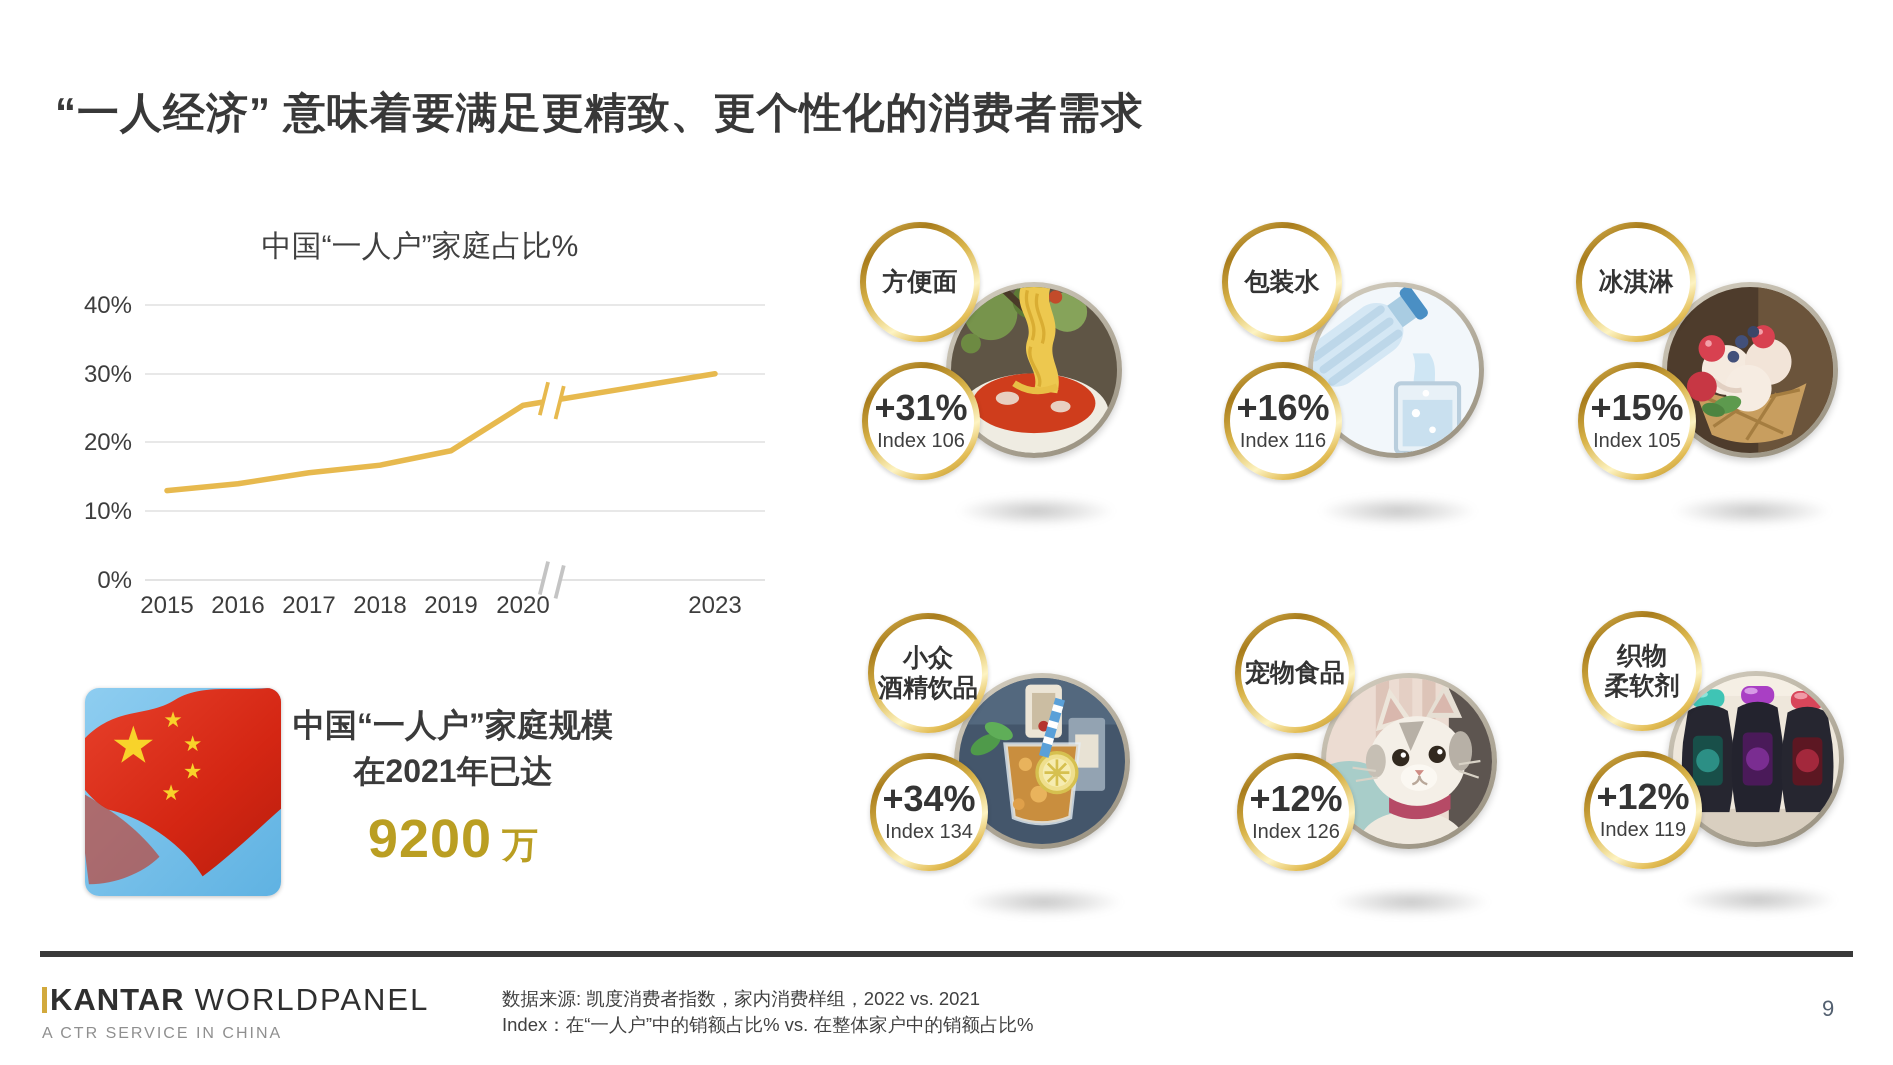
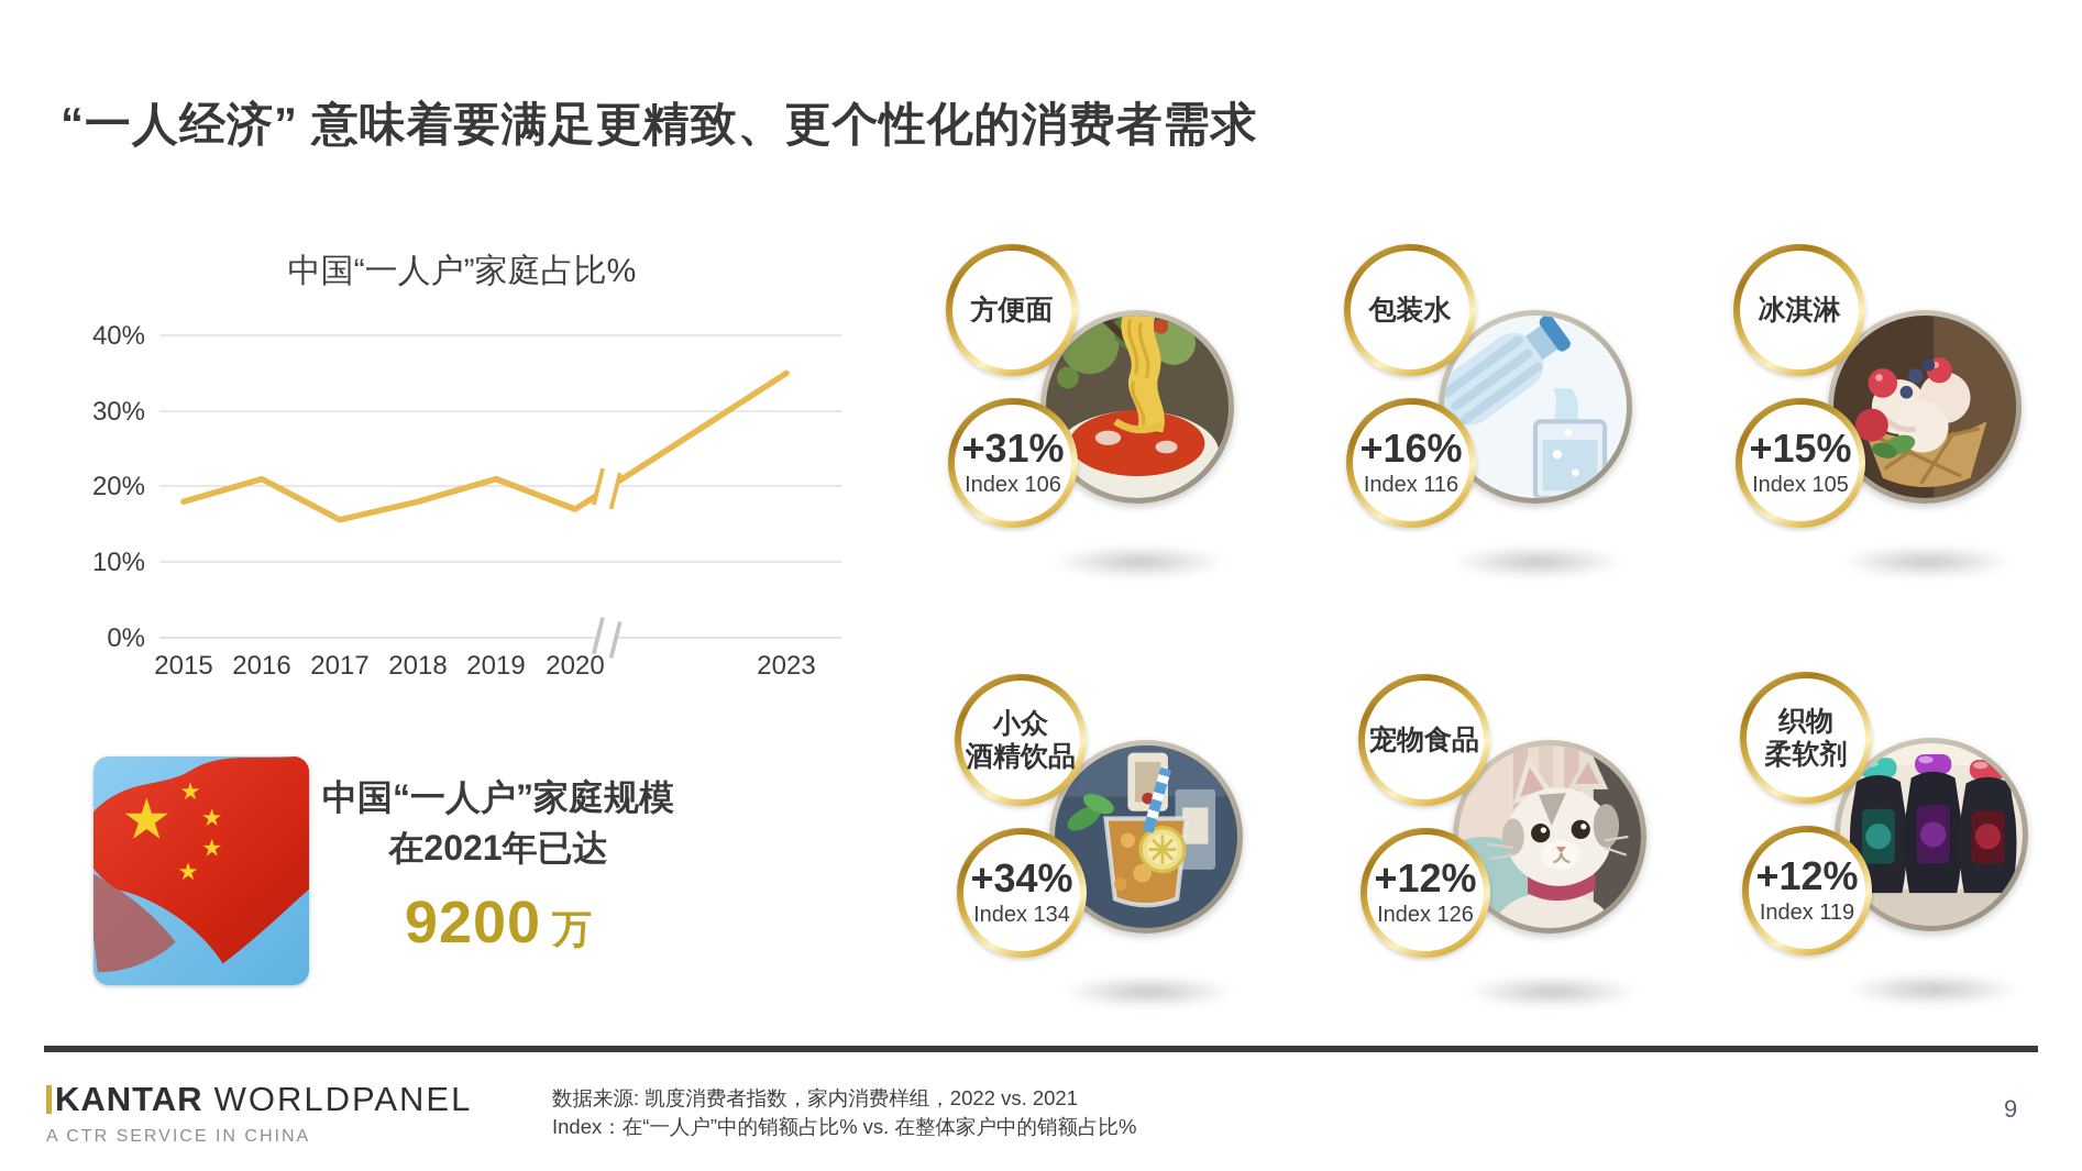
2015: 13% -> 18%
2016: 14% -> 21%
2018: 17% -> 18%
2019: 19% -> 21%
2020: 25% -> 17%
2023: 30% -> 35%
